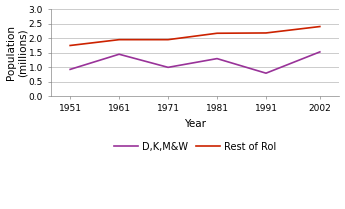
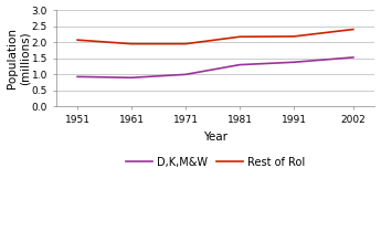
Rest of RoI/1951: 1.75 -> 2.07
D,K,M&W/1961: 1.45 -> 0.90
D,K,M&W/1991: 0.80 -> 1.38
